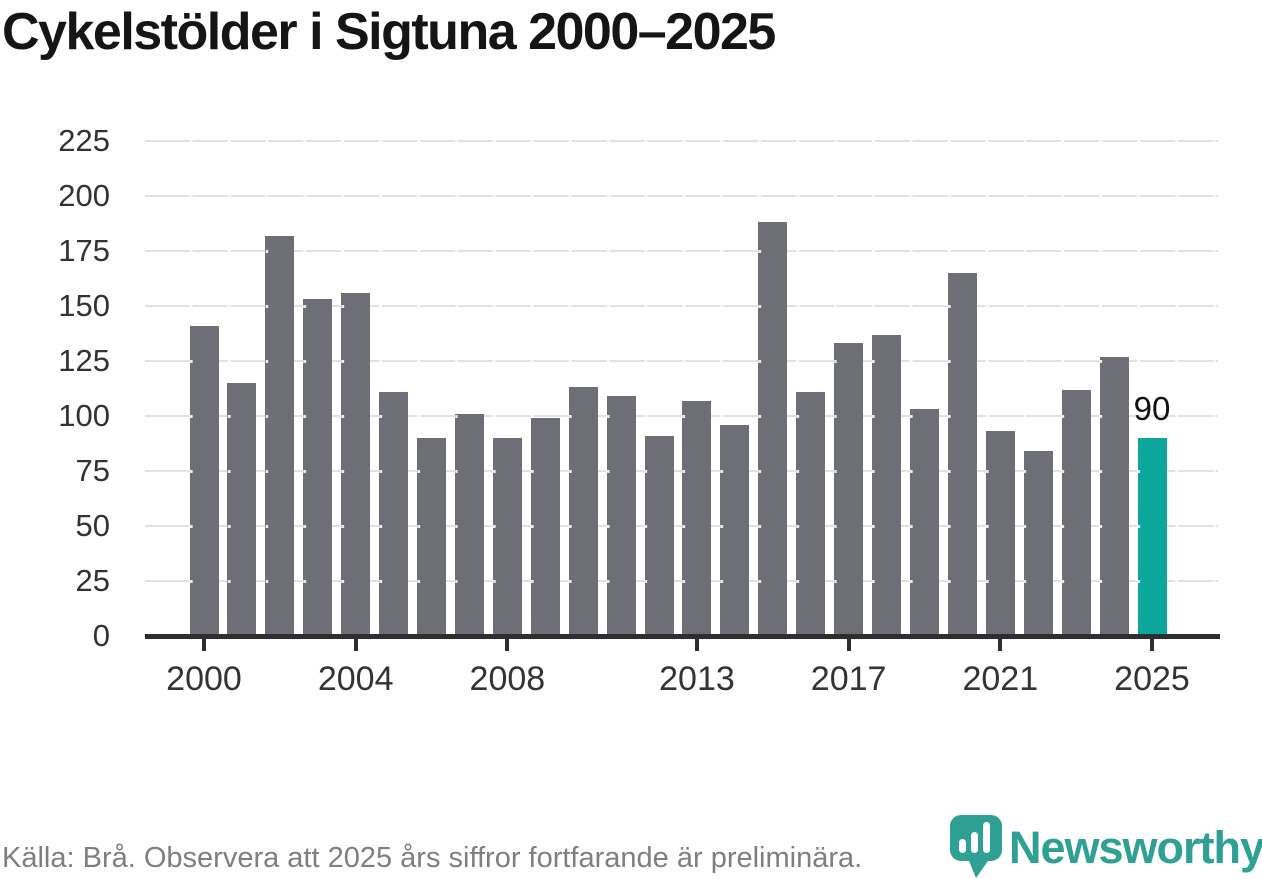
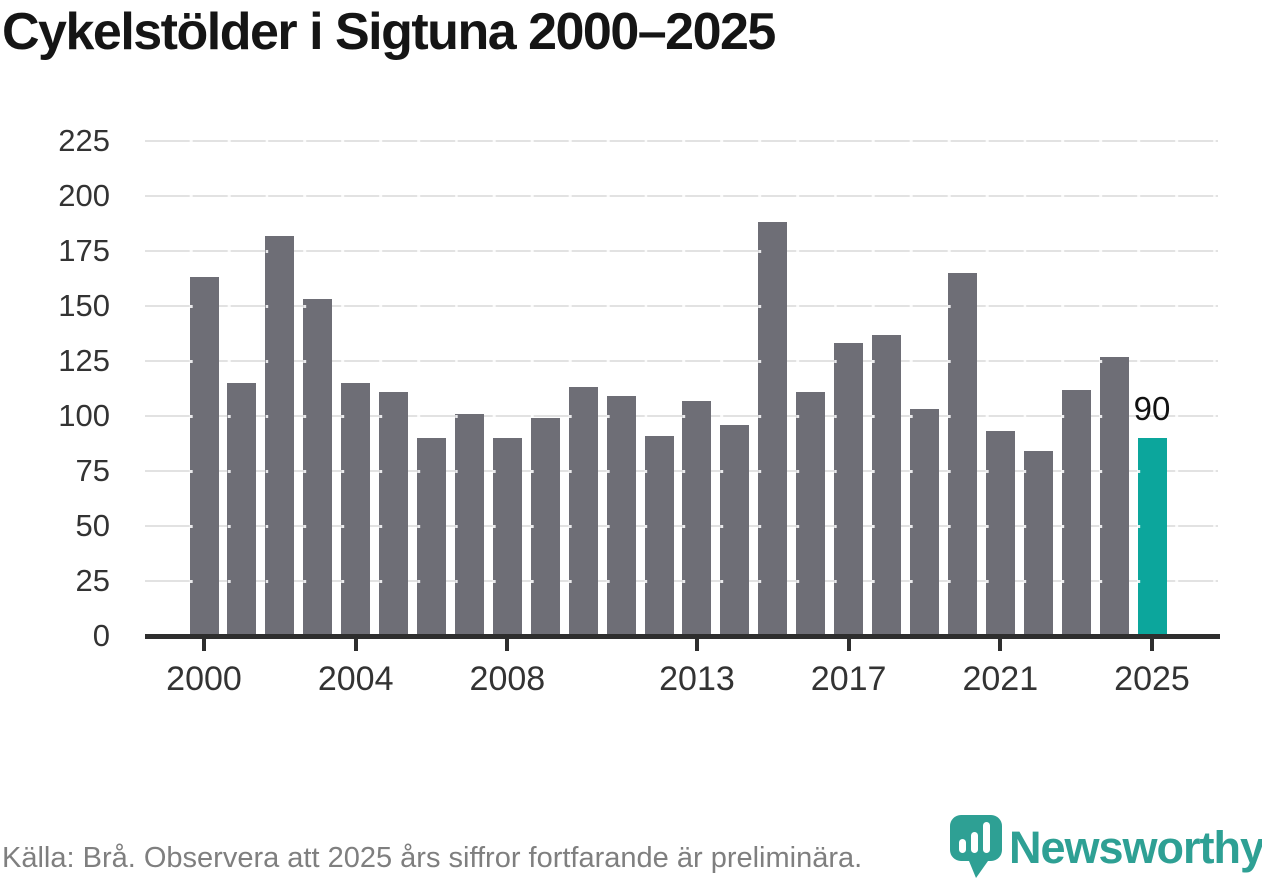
2000: 141 -> 163
2004: 156 -> 115
